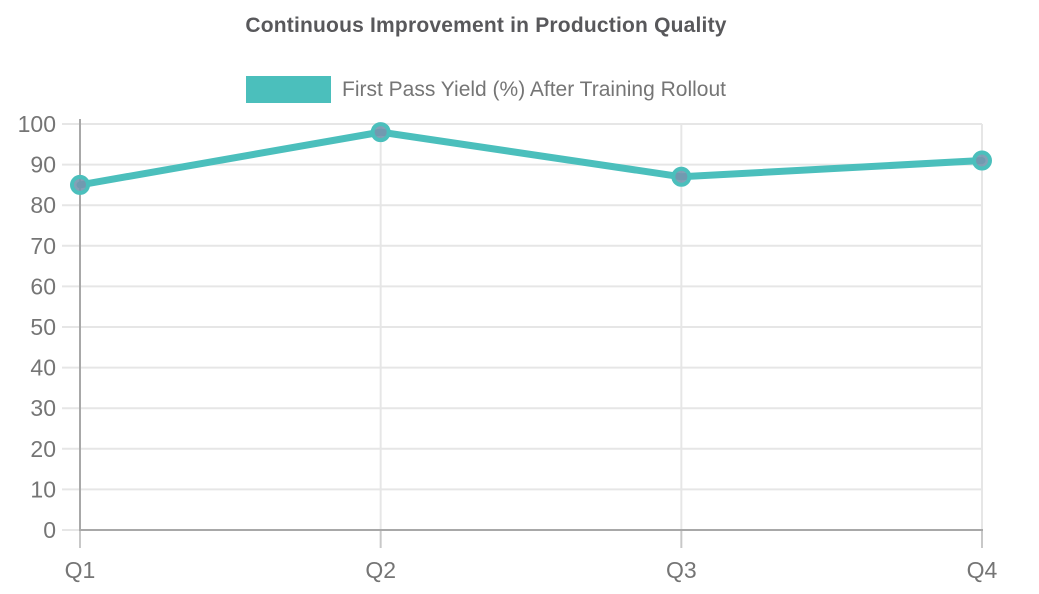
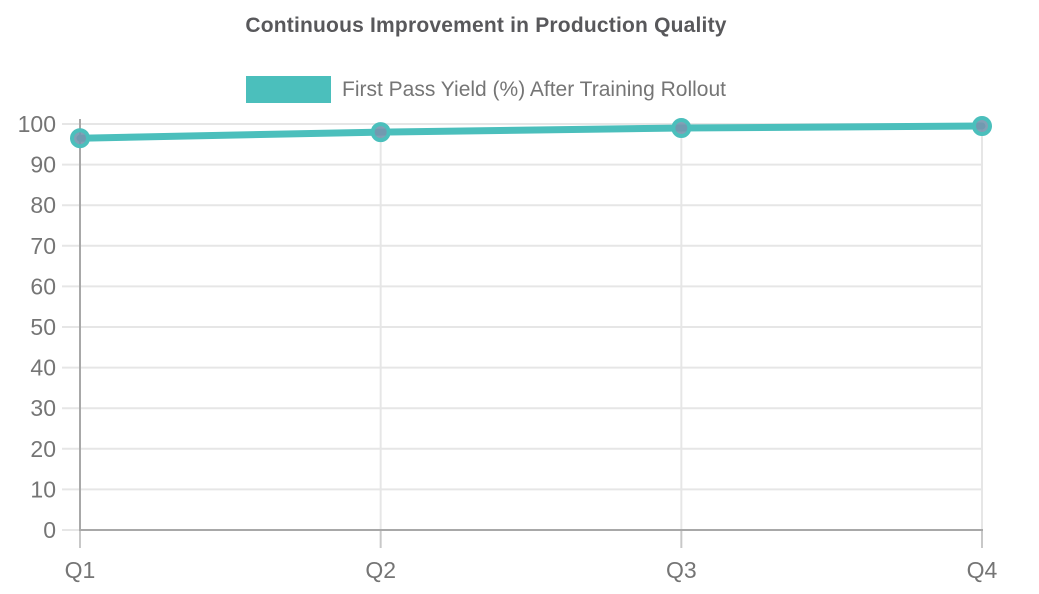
Q1: 85 -> 96
Q3: 87 -> 99
Q4: 91 -> 100
